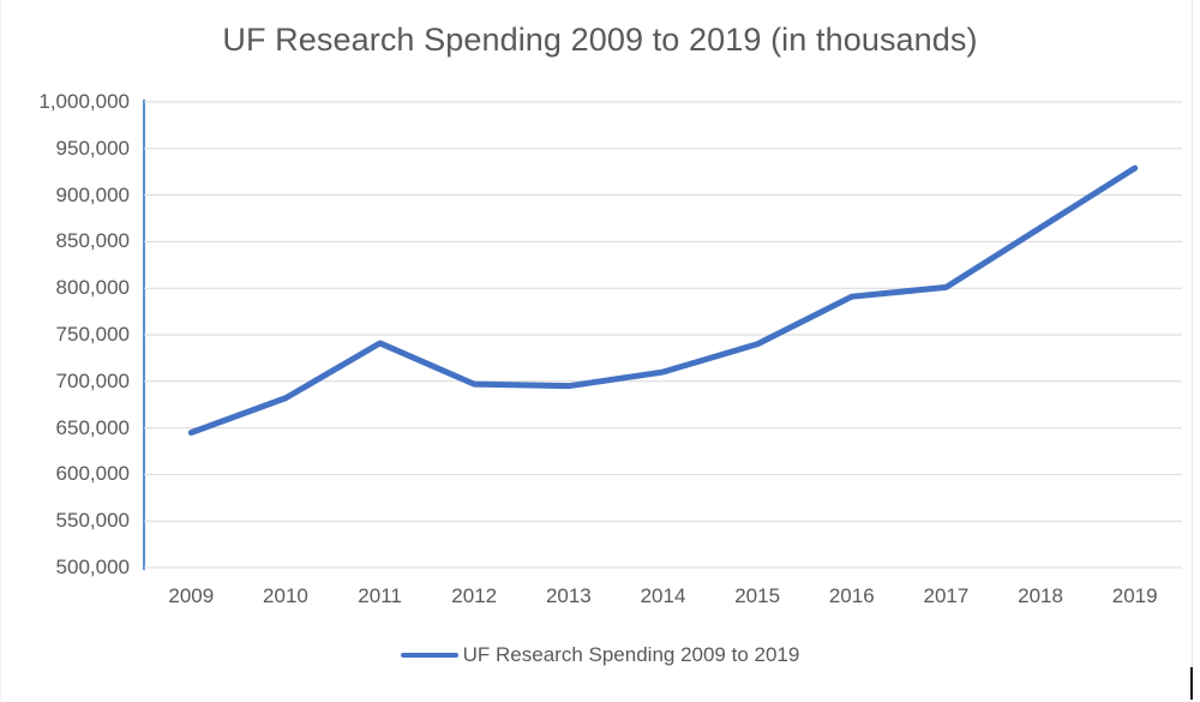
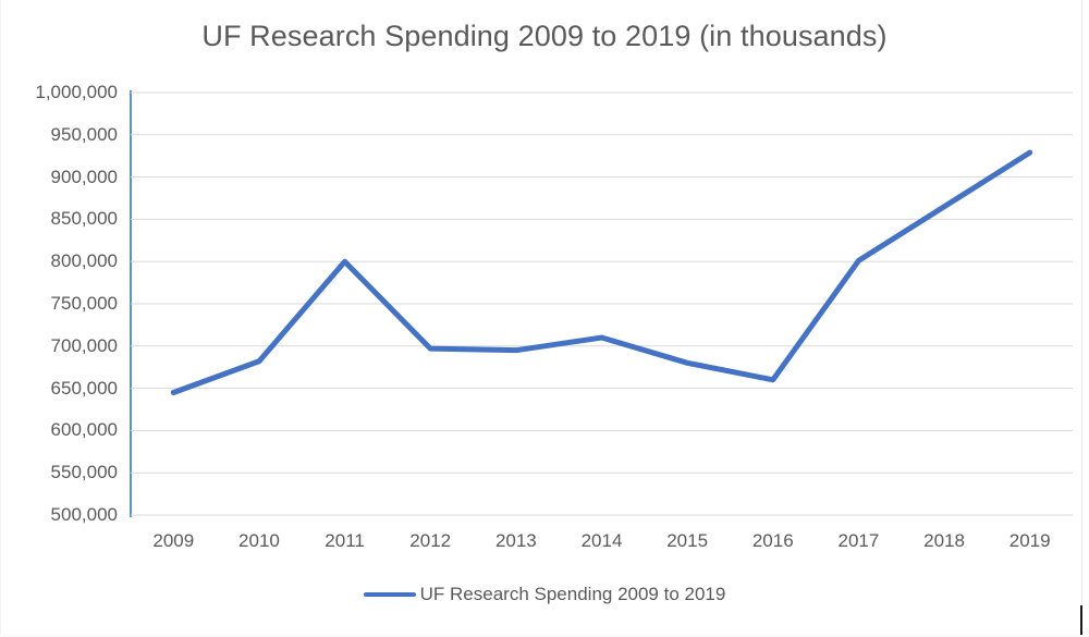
2011: 740000 -> 800000
2015: 740000 -> 680000
2016: 790000 -> 660000
